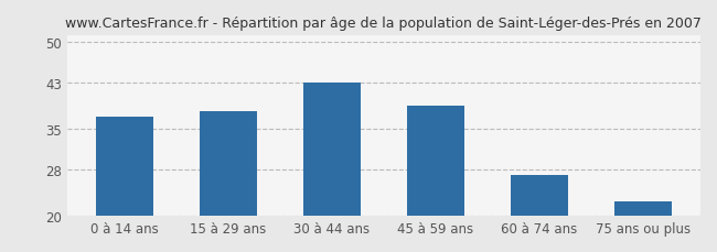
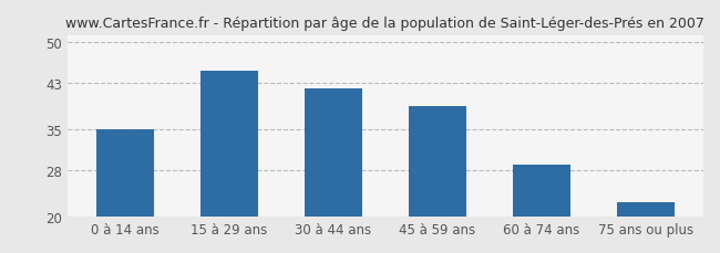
0 à 14 ans: 37.0 -> 35.0
15 à 29 ans: 38.0 -> 45.0
30 à 44 ans: 43.0 -> 42.0
60 à 74 ans: 27.0 -> 29.0
